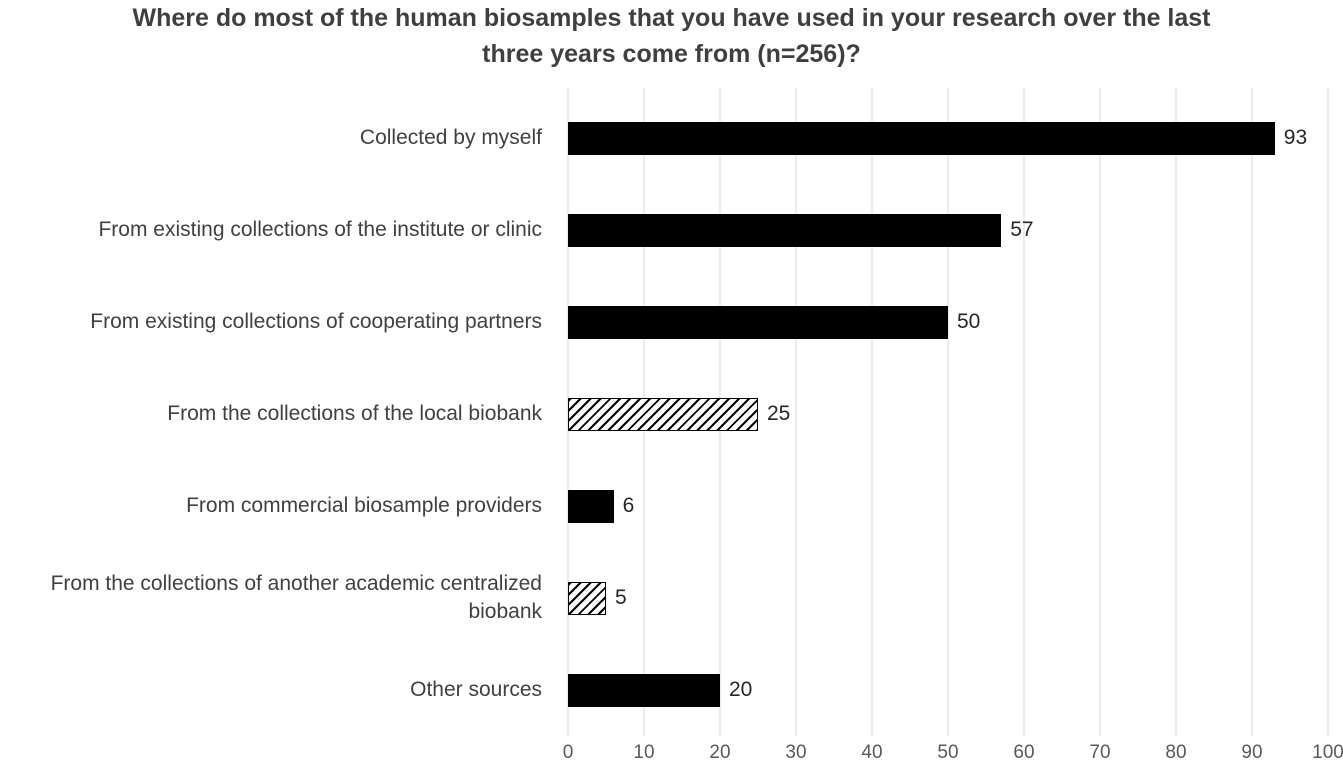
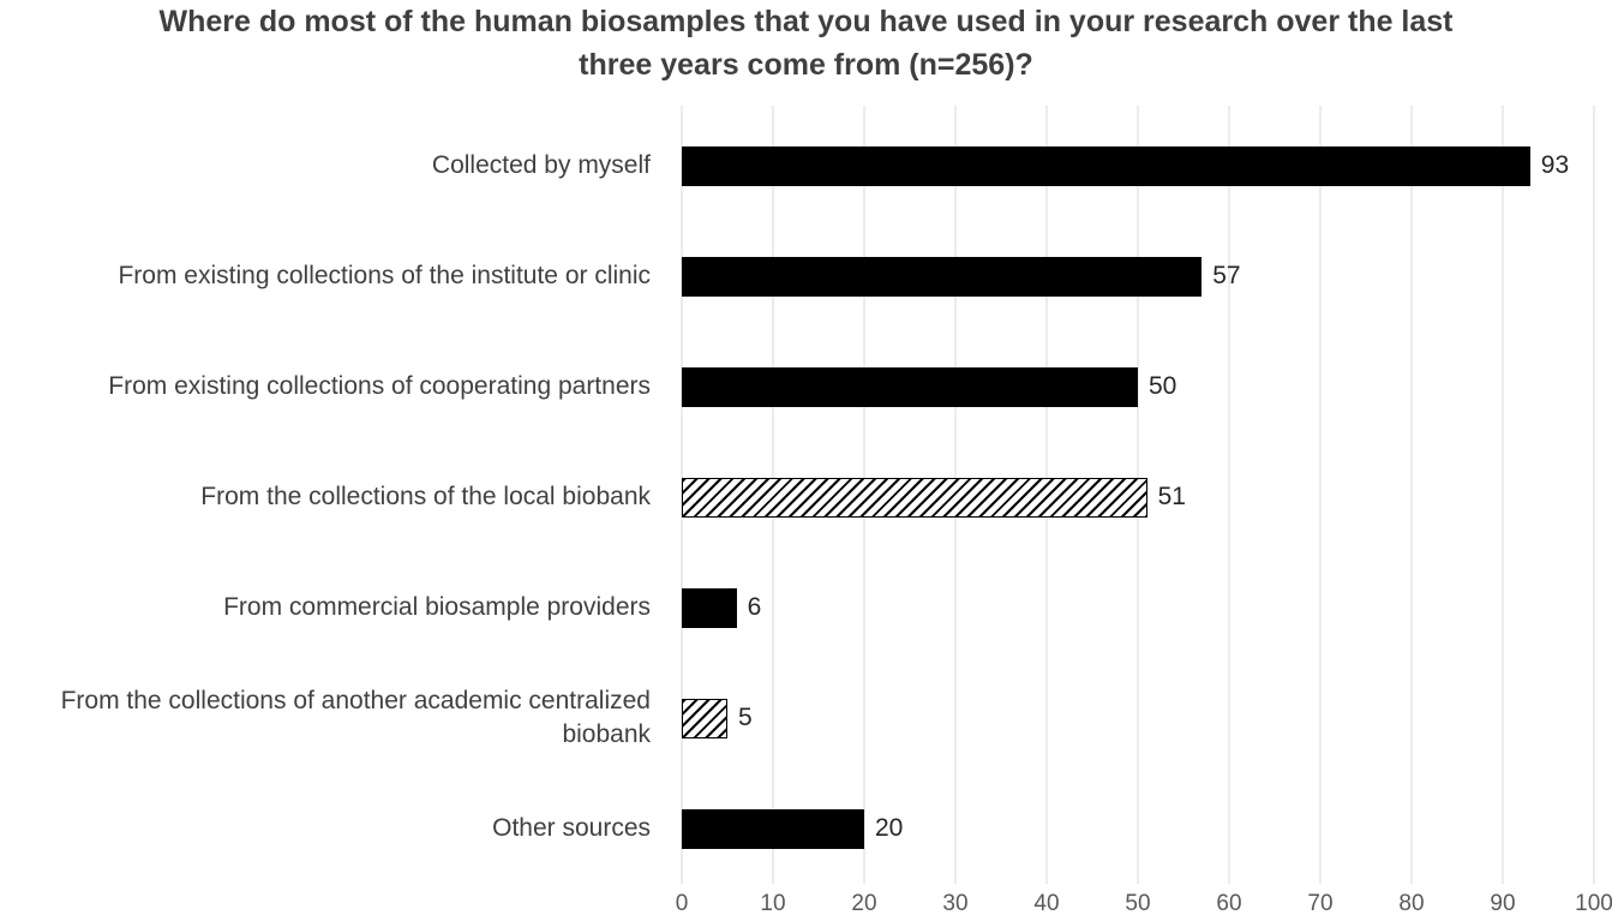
From the collections of the local biobank: 25 -> 51
